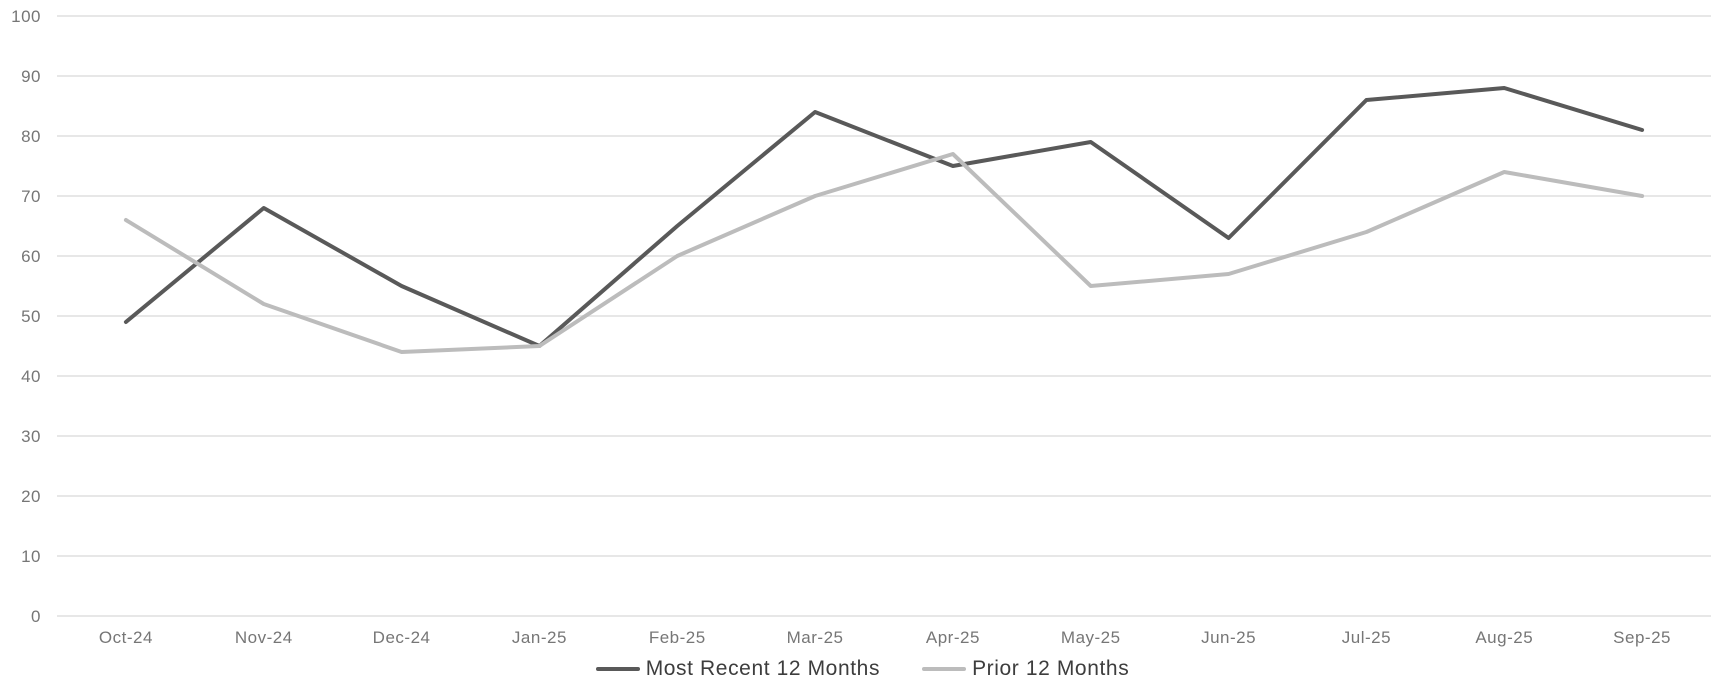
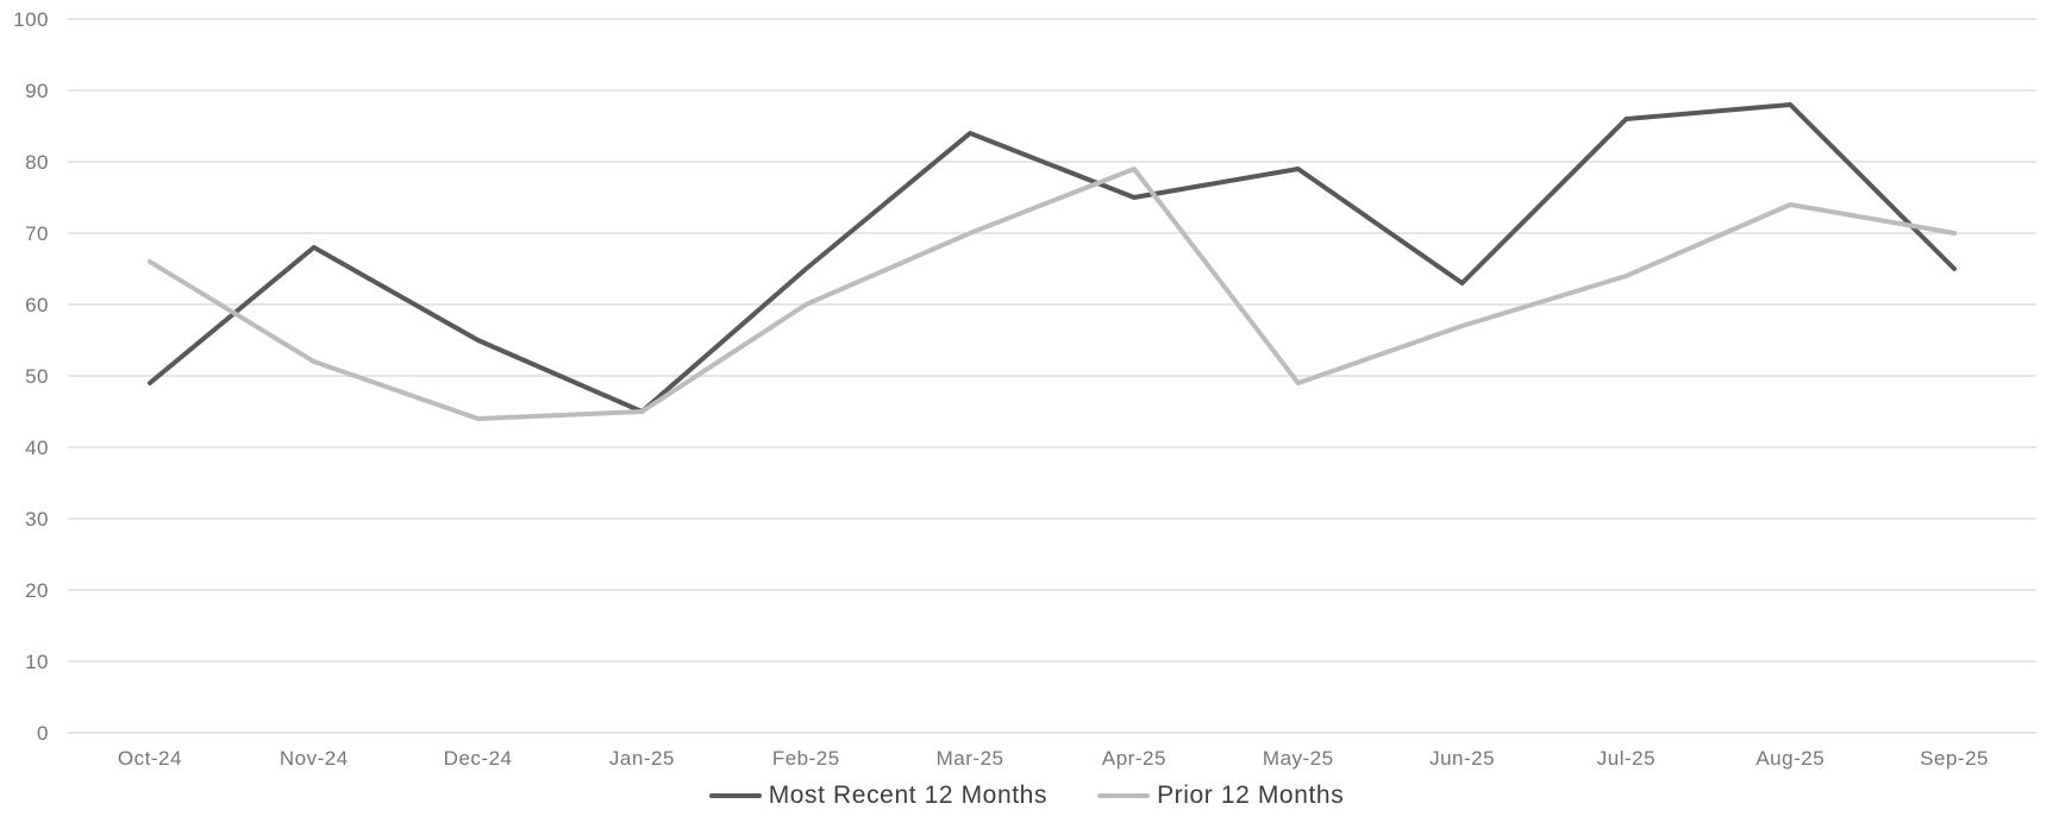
Prior 12 Months/Apr-25: 77 -> 79
Prior 12 Months/May-25: 55 -> 49
Most Recent 12 Months/Sep-25: 81 -> 65
